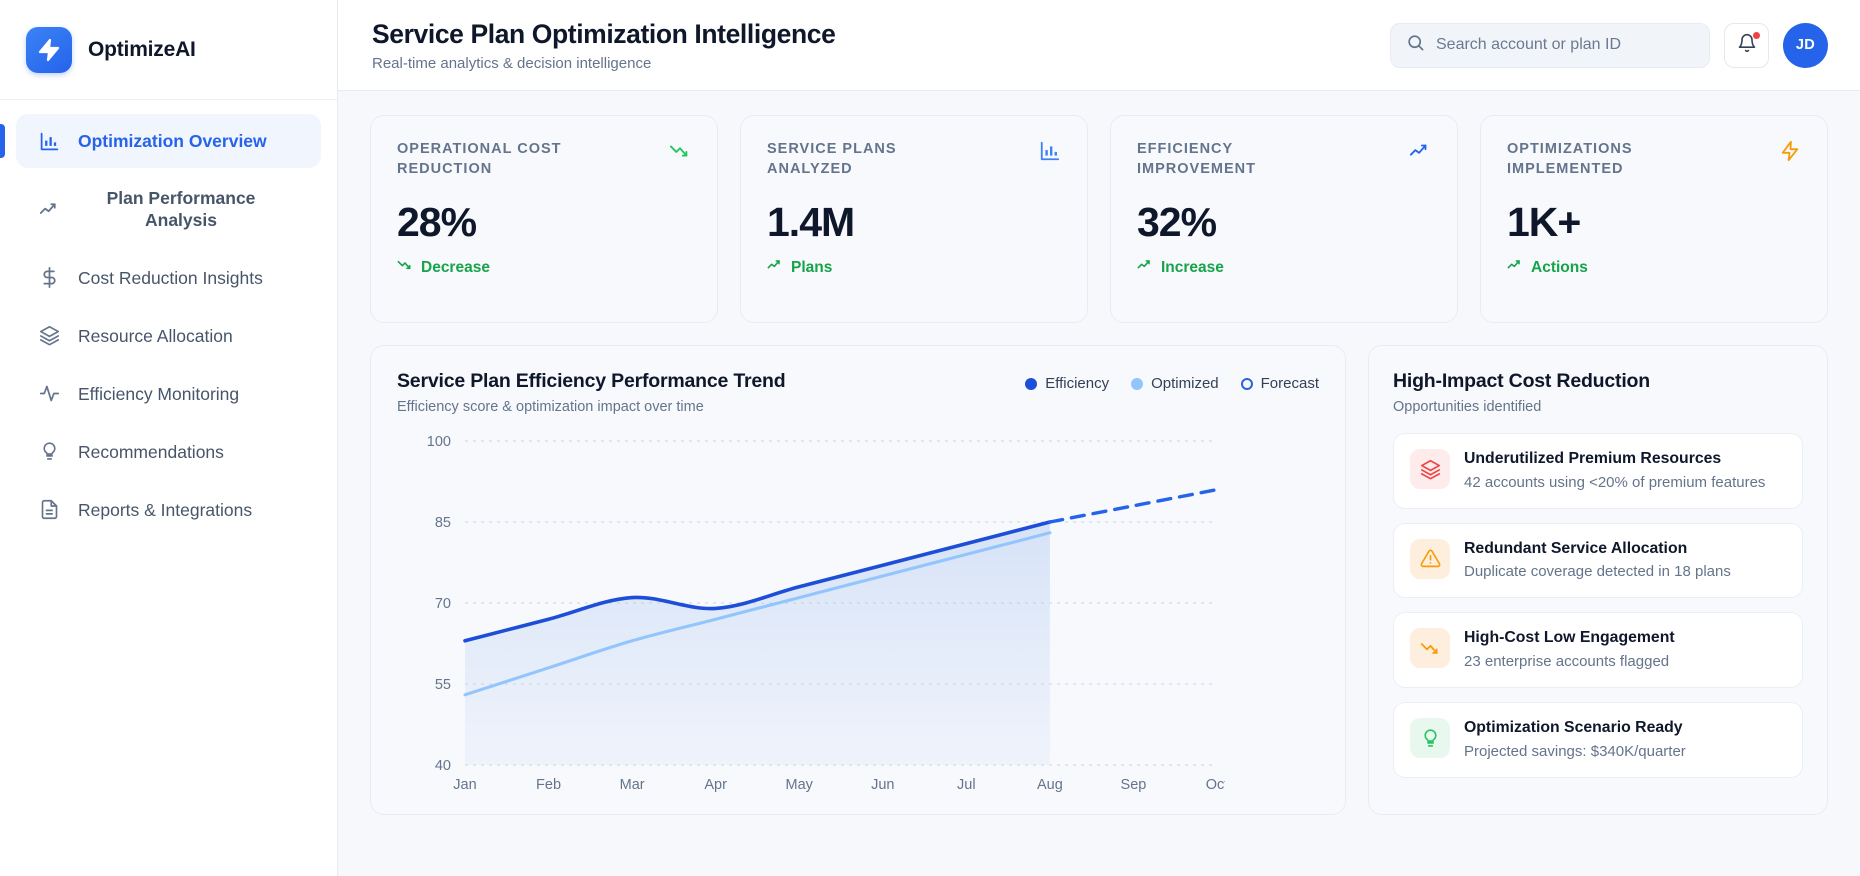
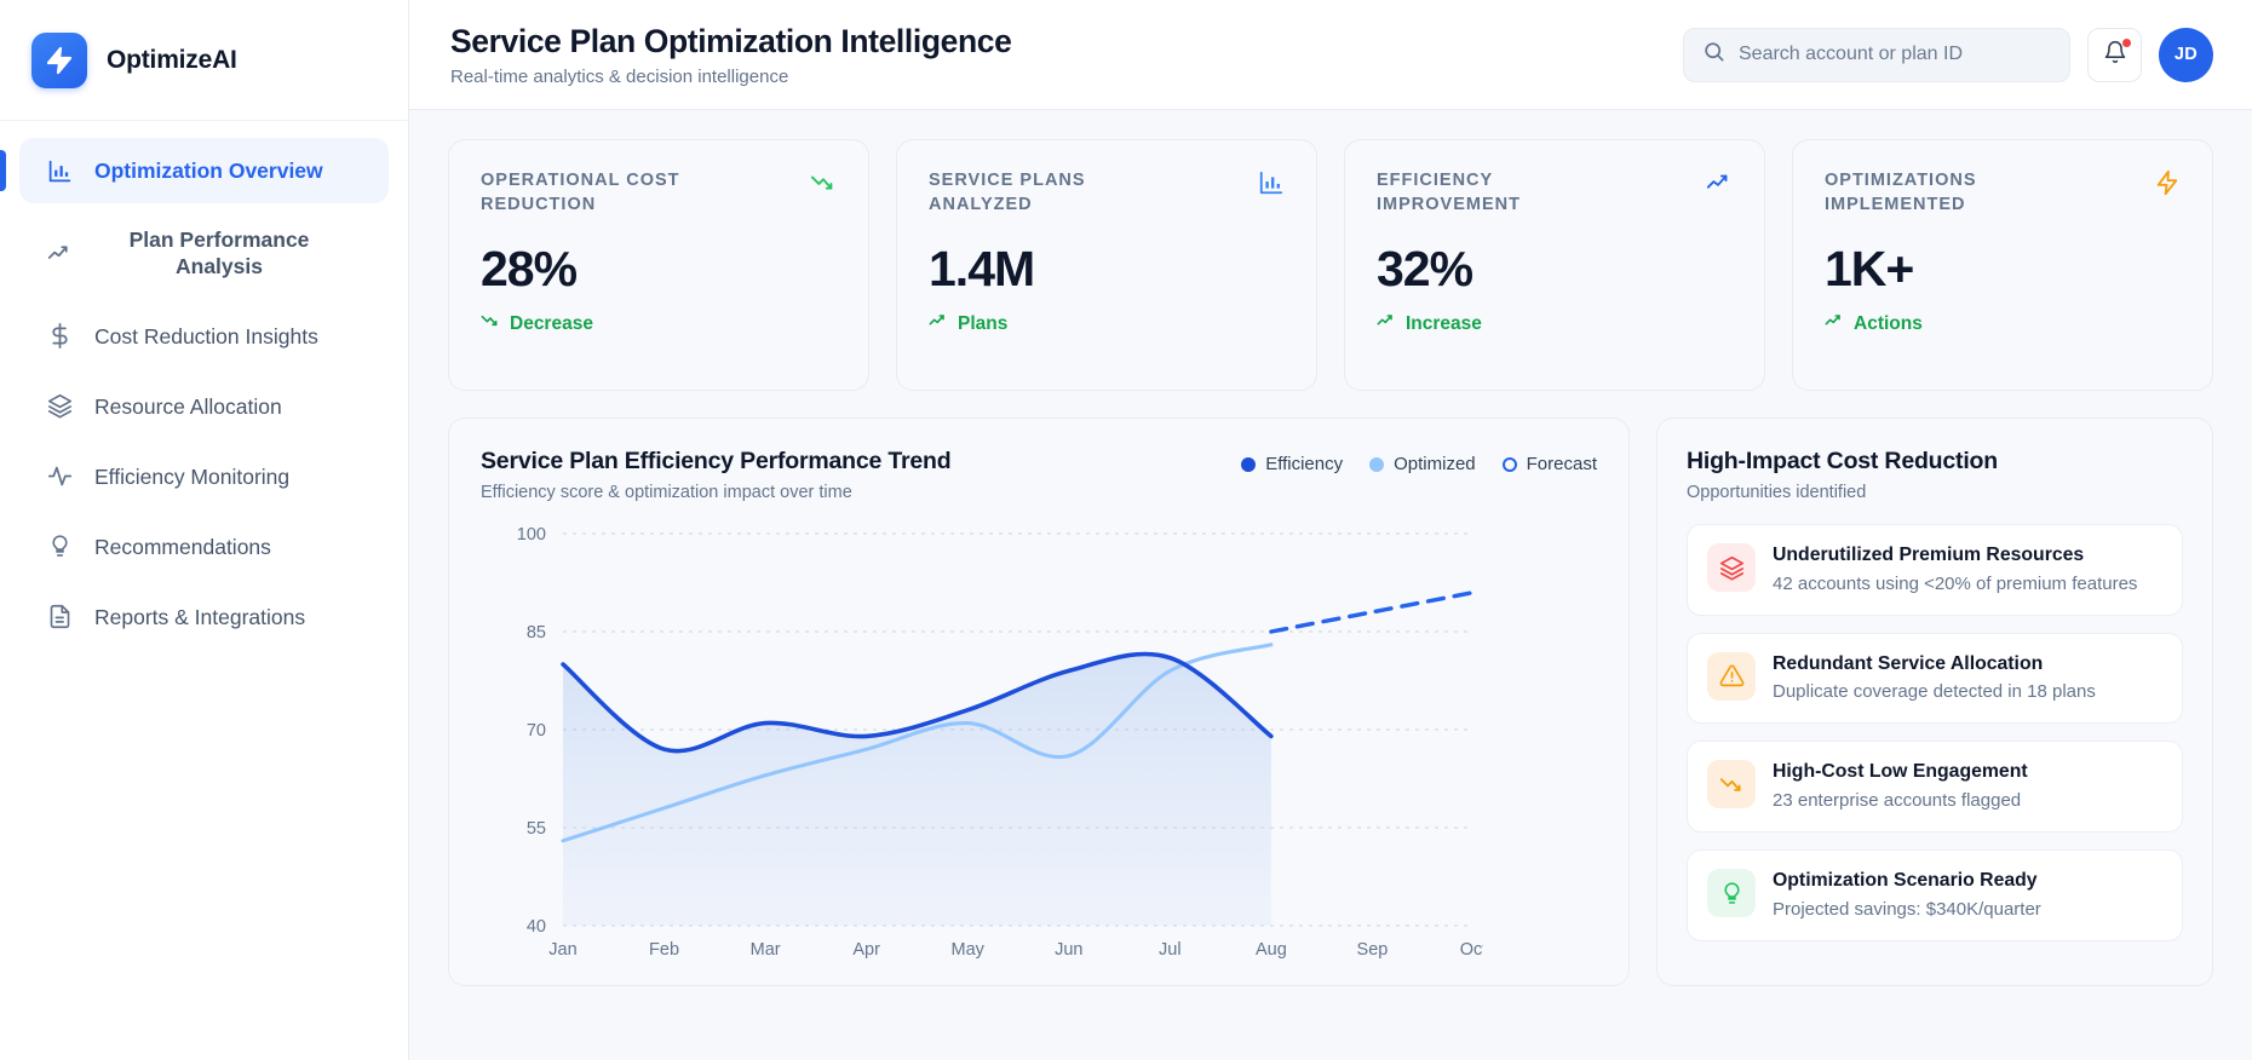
Efficiency/Jan: 63 -> 80
Efficiency/Jun: 77 -> 79
Optimized/Jun: 75 -> 66
Efficiency/Aug: 85 -> 69
